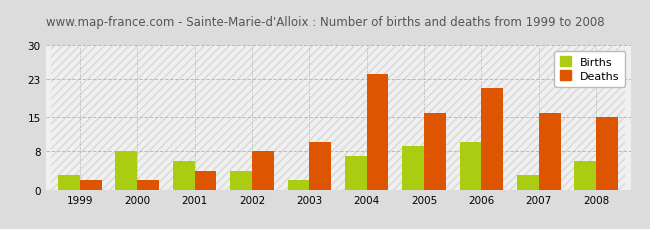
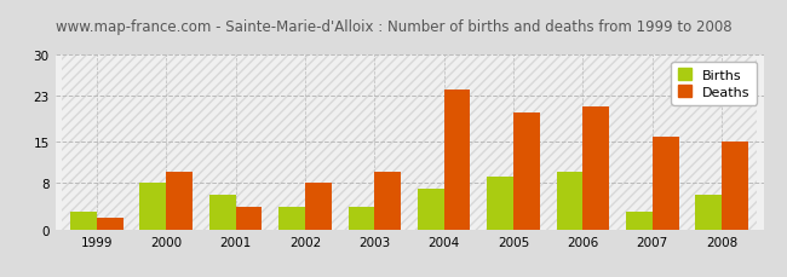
Deaths/2000: 2 -> 10
Births/2003: 2 -> 4
Deaths/2005: 16 -> 20
